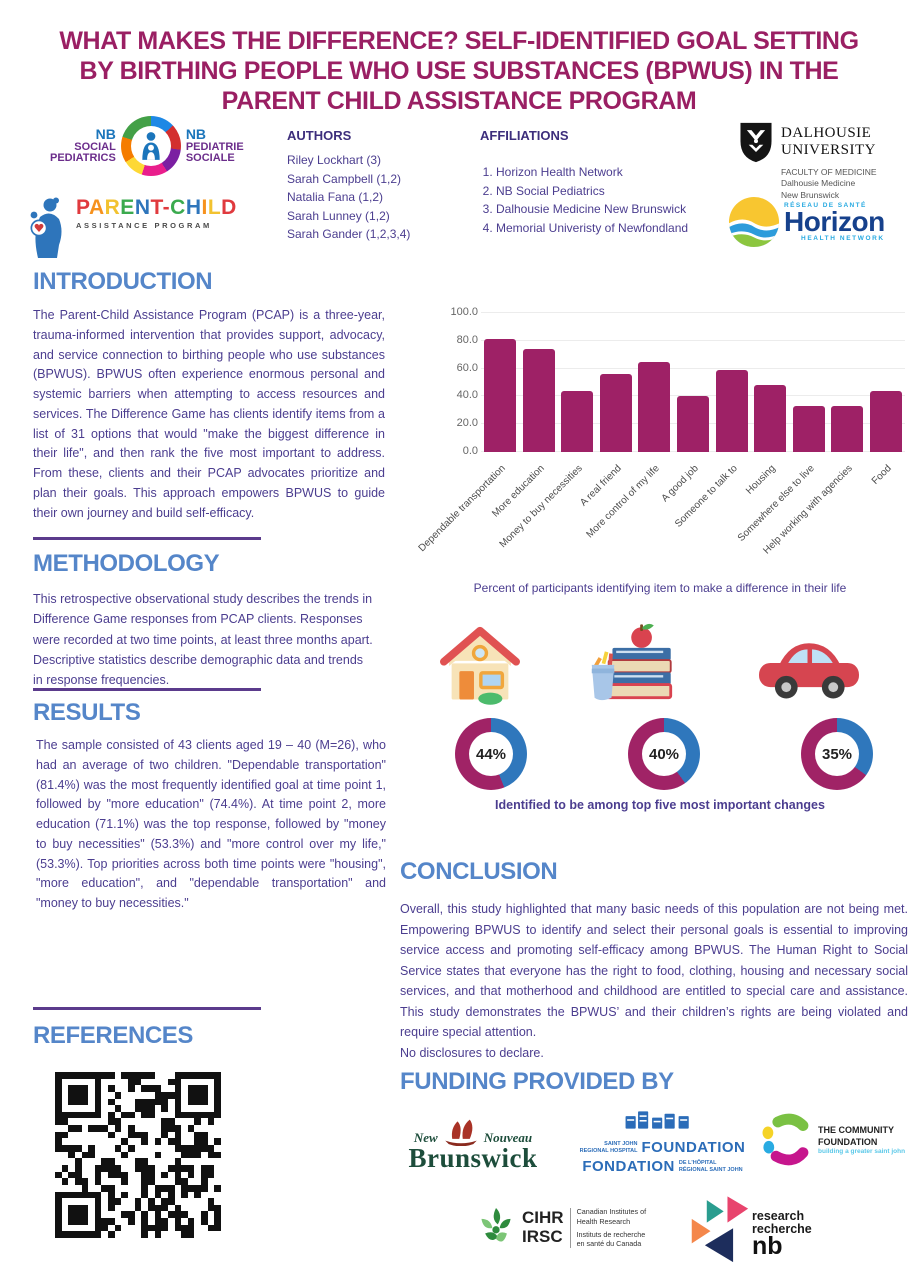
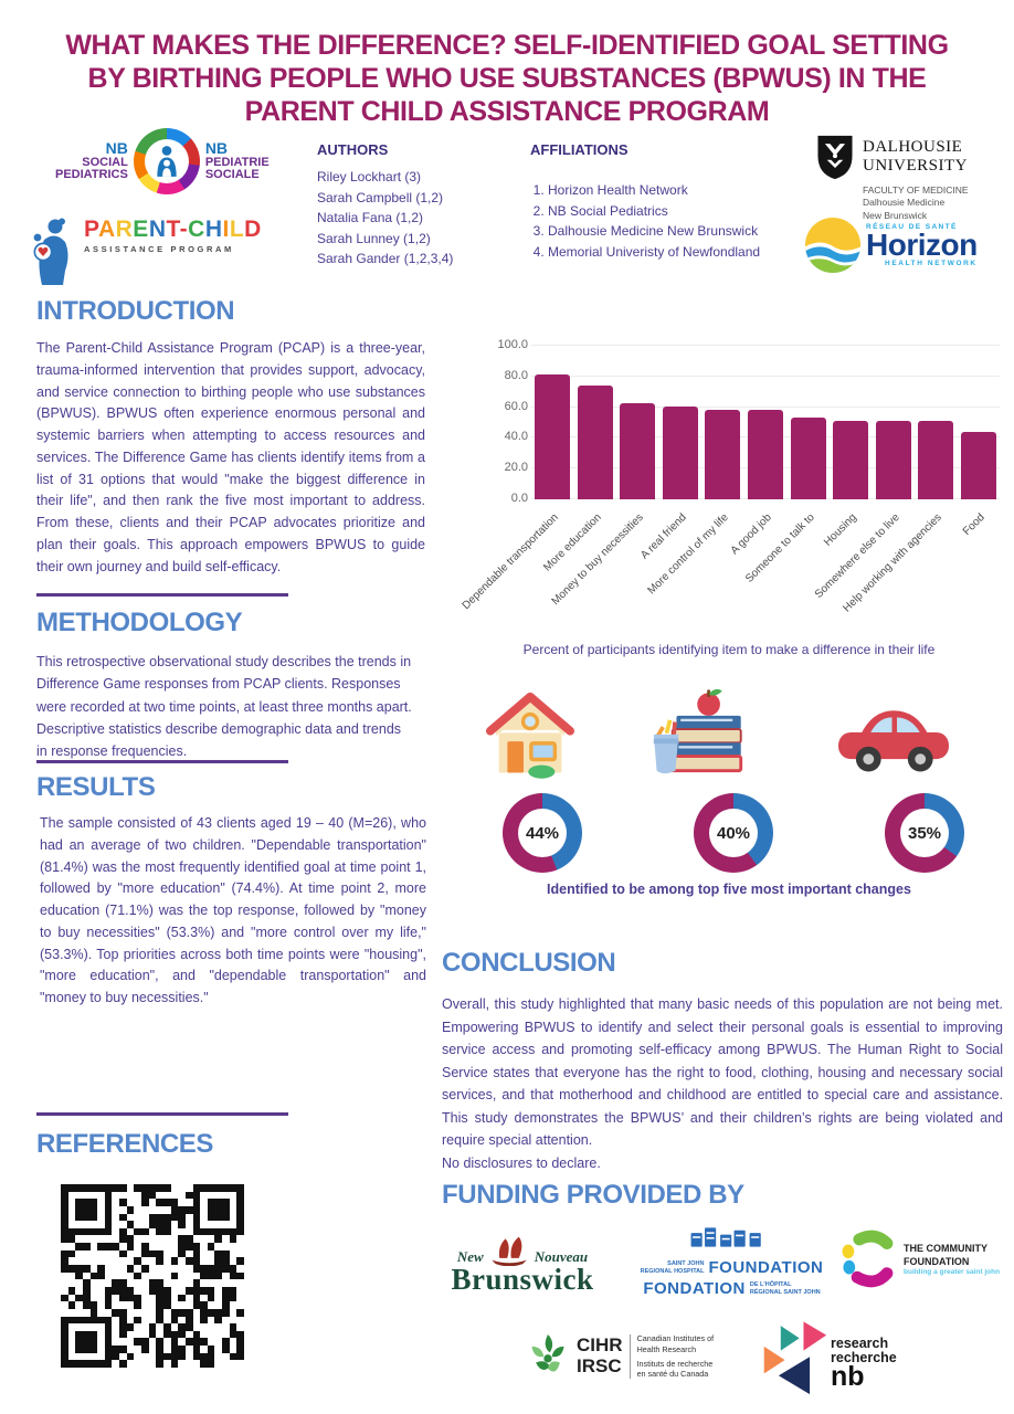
Money to buy necessities: 44 -> 63
A real friend: 56 -> 60
More control of my life: 65 -> 58
A good job: 40 -> 58
Someone to talk to: 59 -> 54
Housing: 48 -> 51
Somewhere else to live: 33 -> 51
Help working with agencies: 33 -> 51
